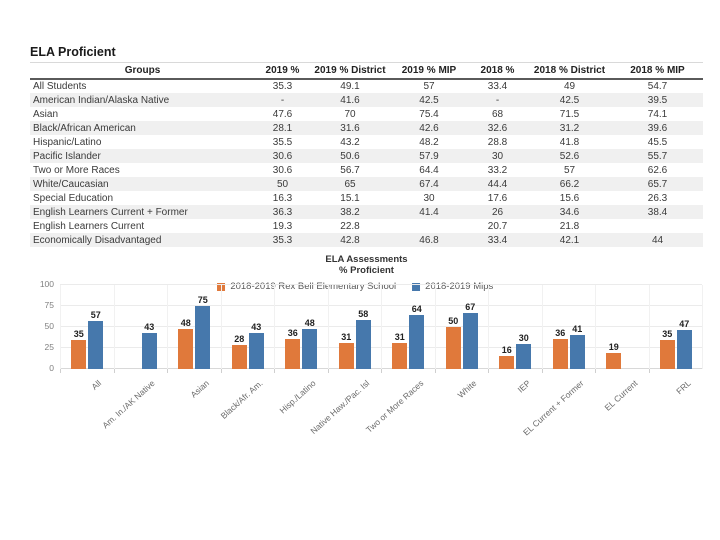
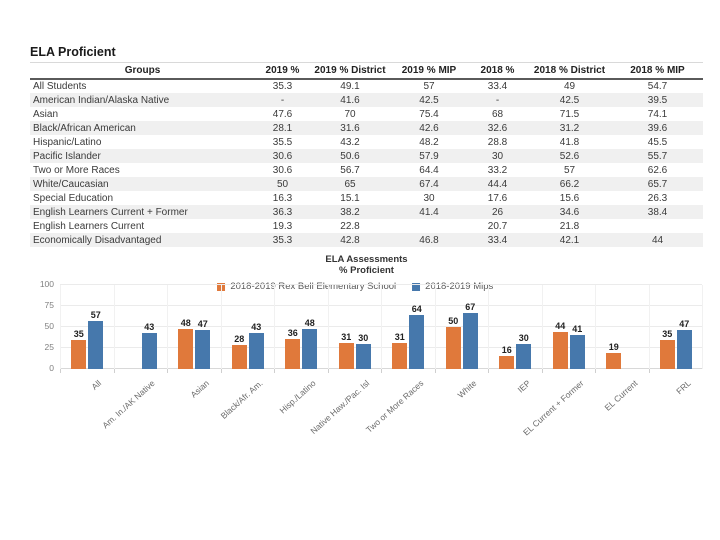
2018-2019 Mips/Asian: 75 -> 47
2018-2019 Mips/Native Haw./Pac. Isl: 58 -> 30
2018-2019 Rex Bell Elementary School/EL Current + Former: 36 -> 44
